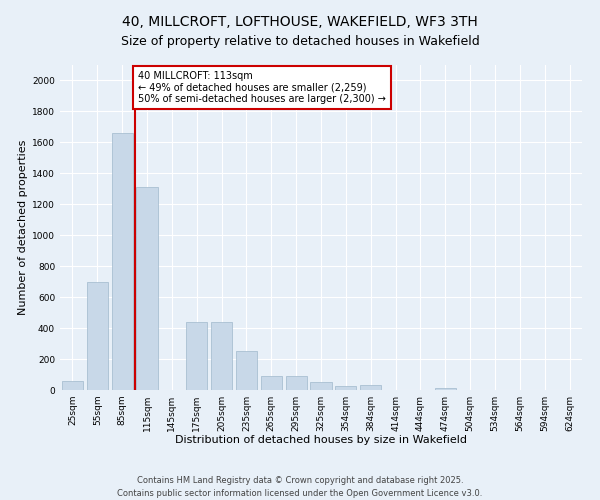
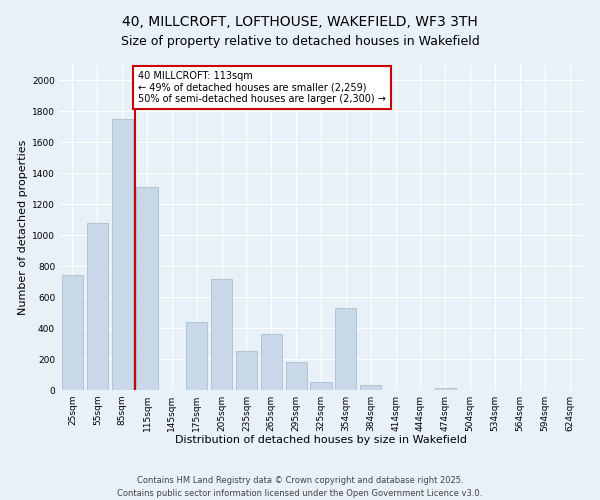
25sqm: 60 -> 740
55sqm: 700 -> 1080
85sqm: 1660 -> 1750
205sqm: 440 -> 720
265sqm: 90 -> 360
295sqm: 90 -> 180
354sqm: 20 -> 530
